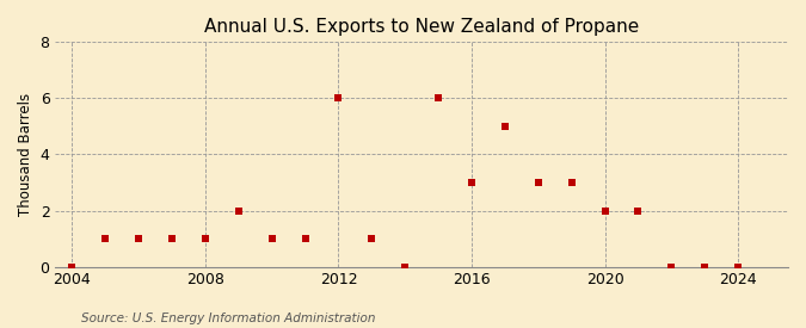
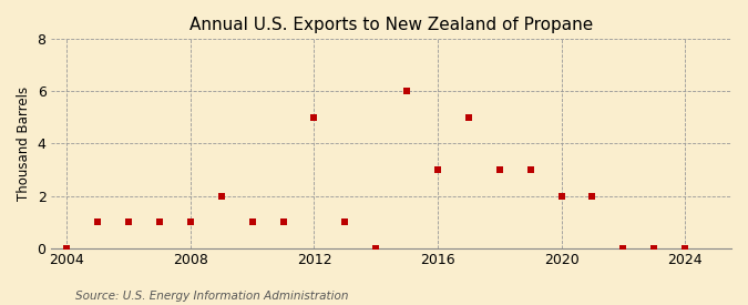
2012: 6 -> 5
